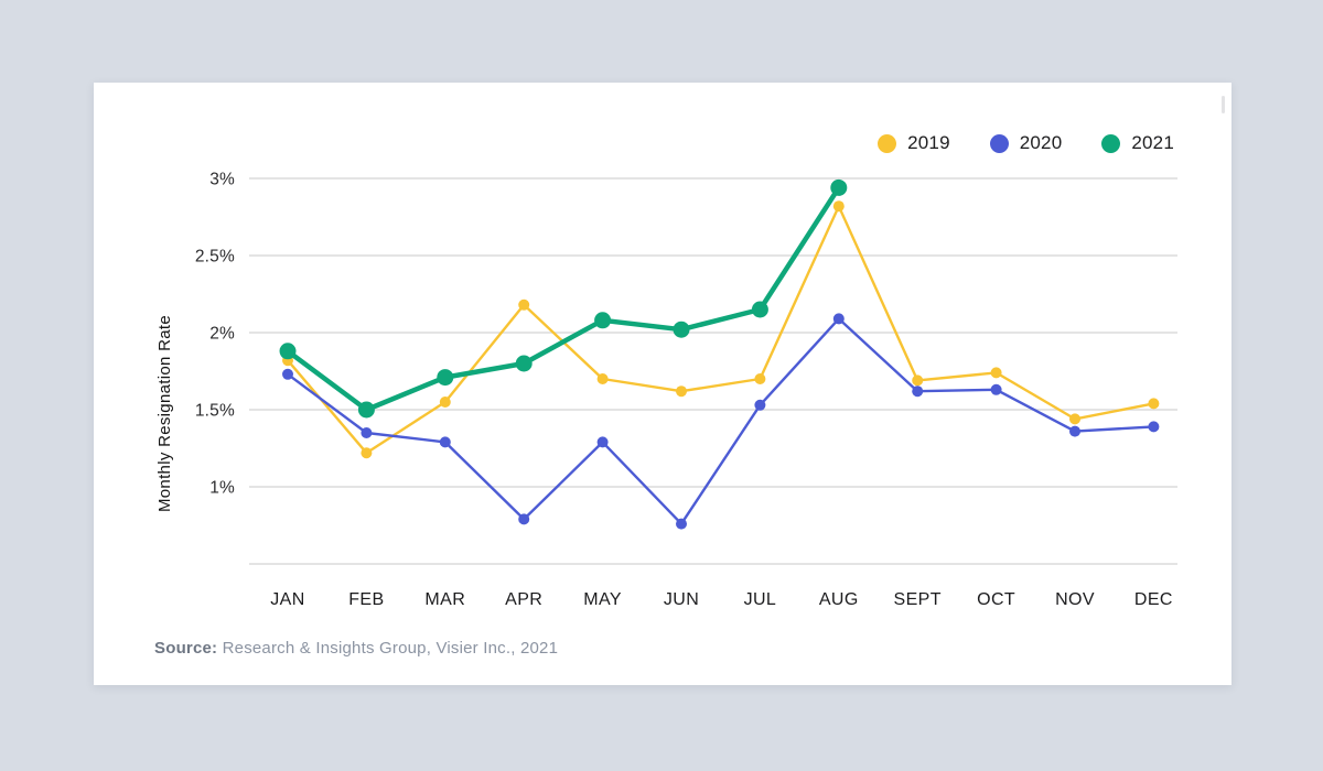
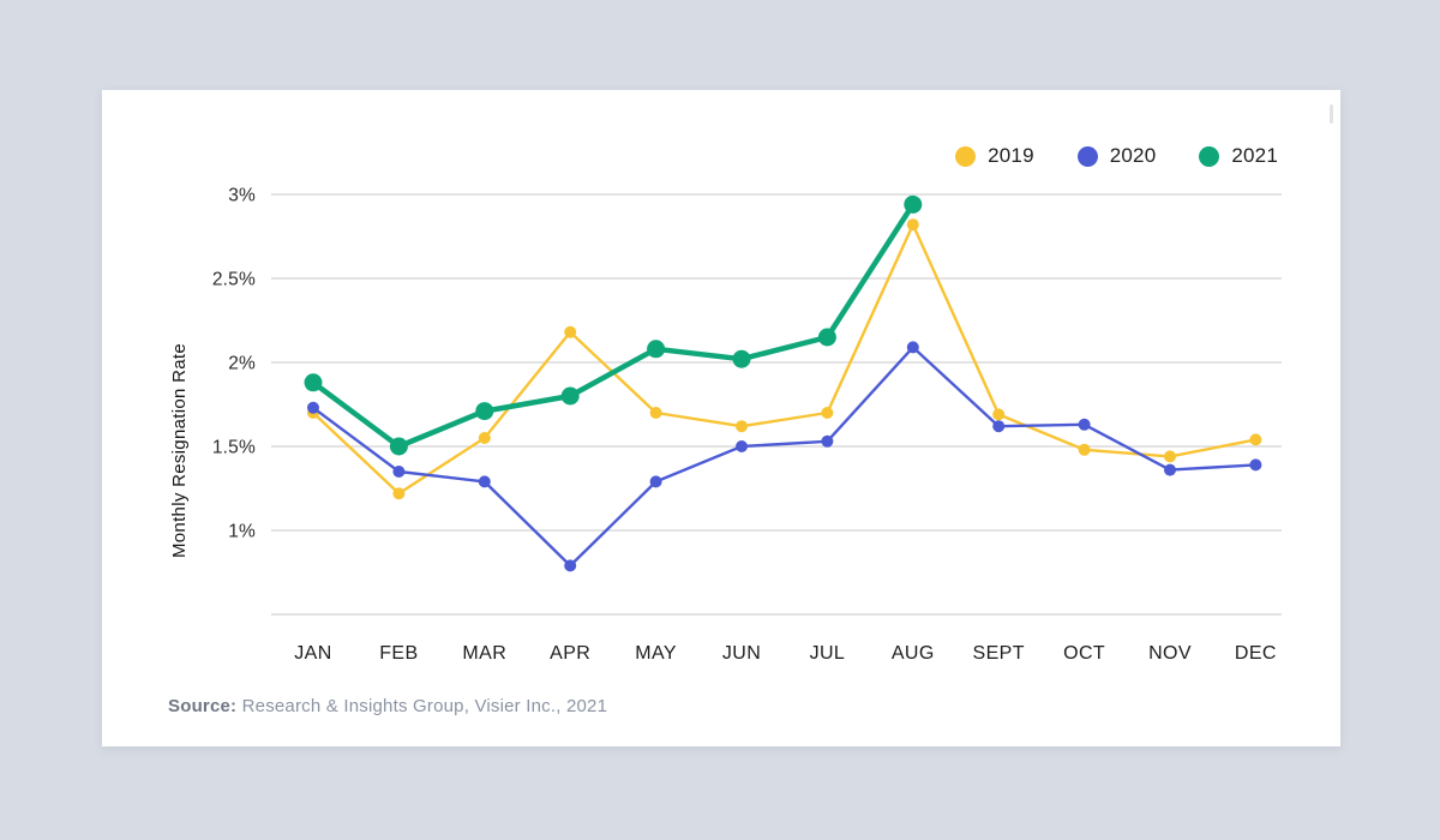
2019/JAN: 1.82% -> 1.70%
2020/JUN: 0.76% -> 1.50%
2019/OCT: 1.74% -> 1.48%
